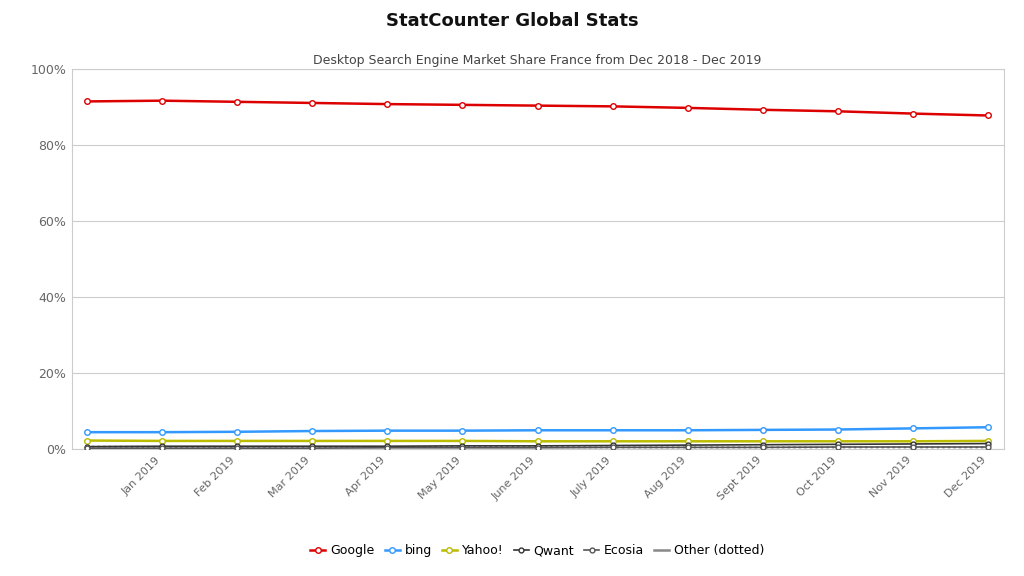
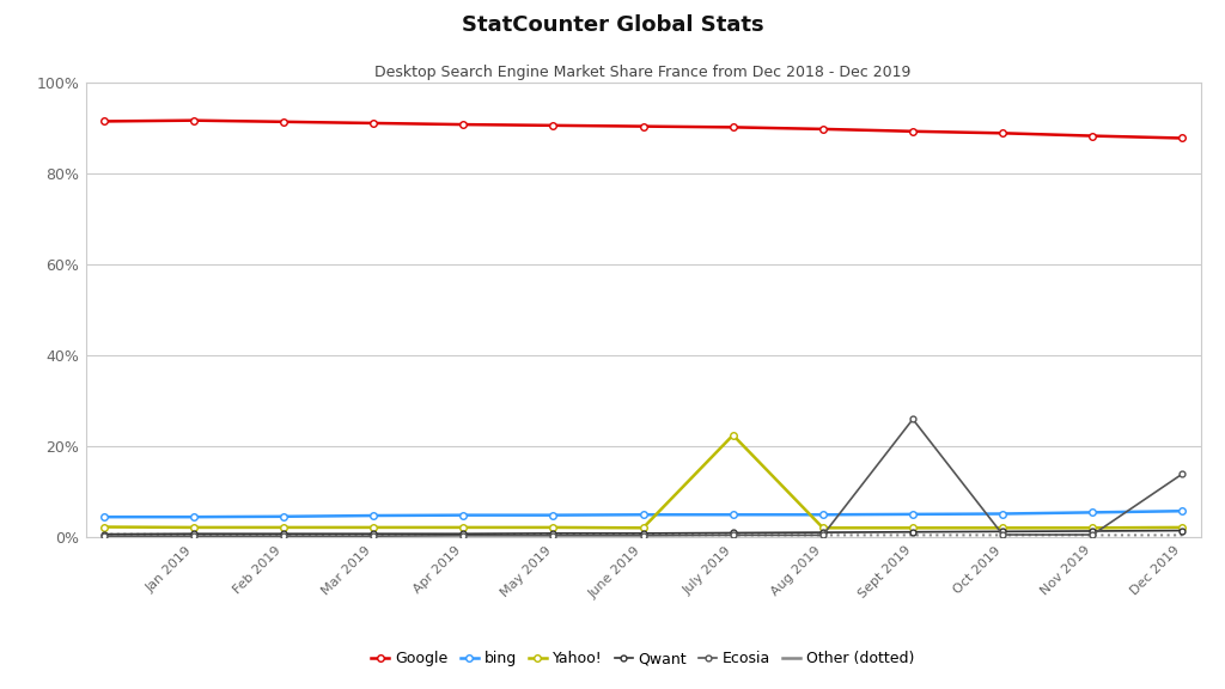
Yahoo!/July 2019: 2.1% -> 22.5%
Ecosia/Sept 2019: 0.5% -> 26.0%
Ecosia/Dec 2019: 0.6% -> 14.0%
